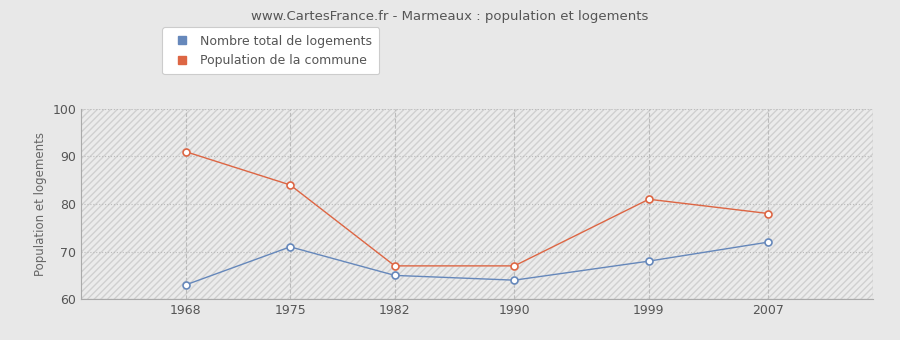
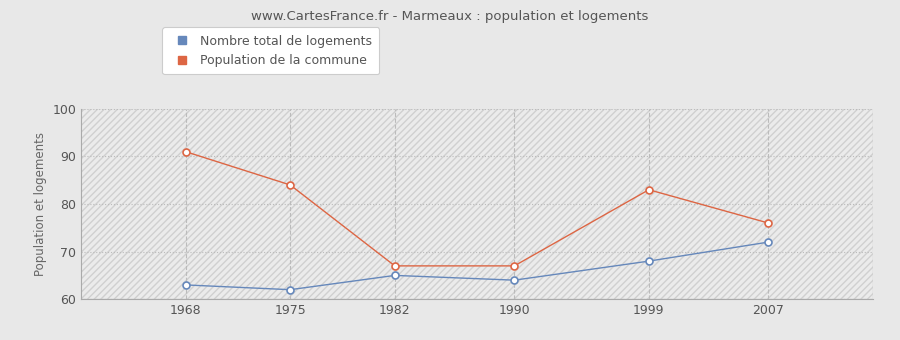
Nombre total de logements/1975: 71 -> 62
Population de la commune/1999: 81 -> 83
Population de la commune/2007: 78 -> 76
